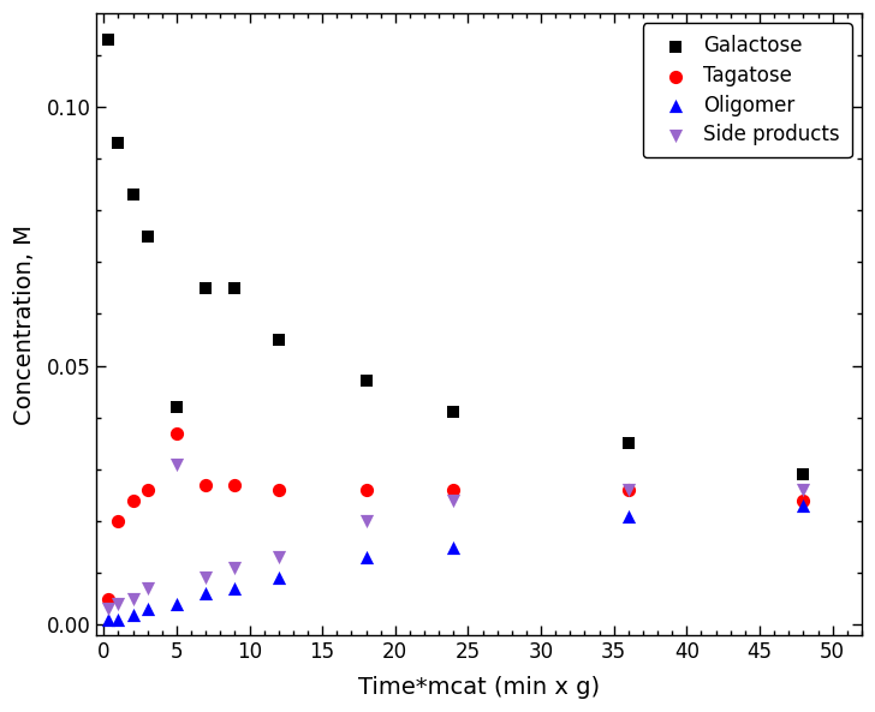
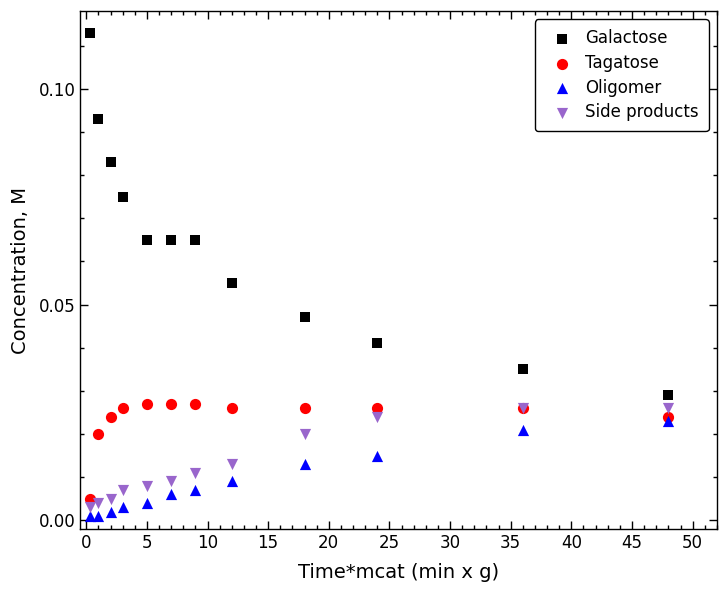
Galactose/5: 0.042 -> 0.065
Tagatose/5: 0.037 -> 0.027
Side products/5: 0.031 -> 0.008
